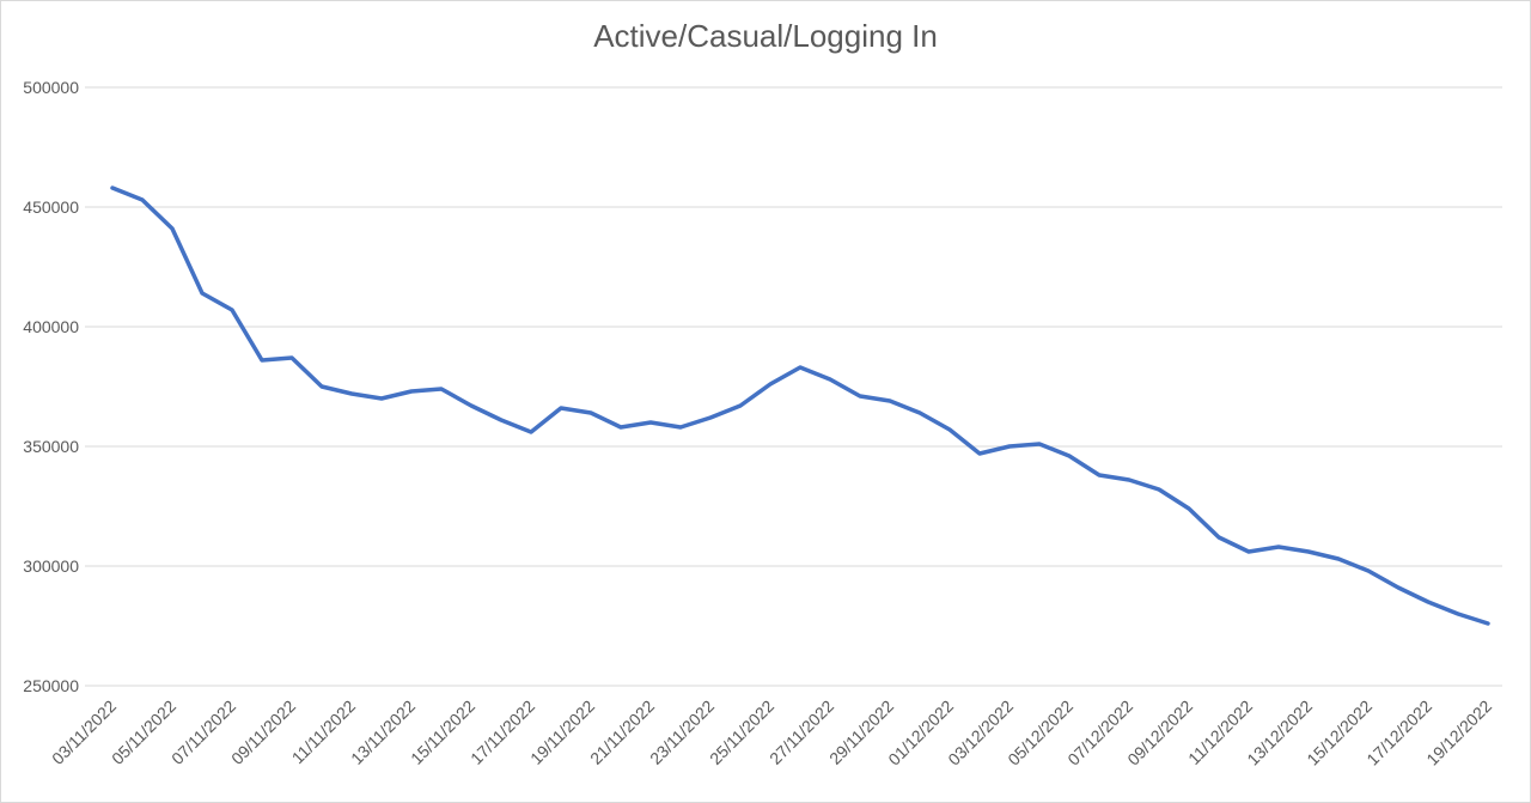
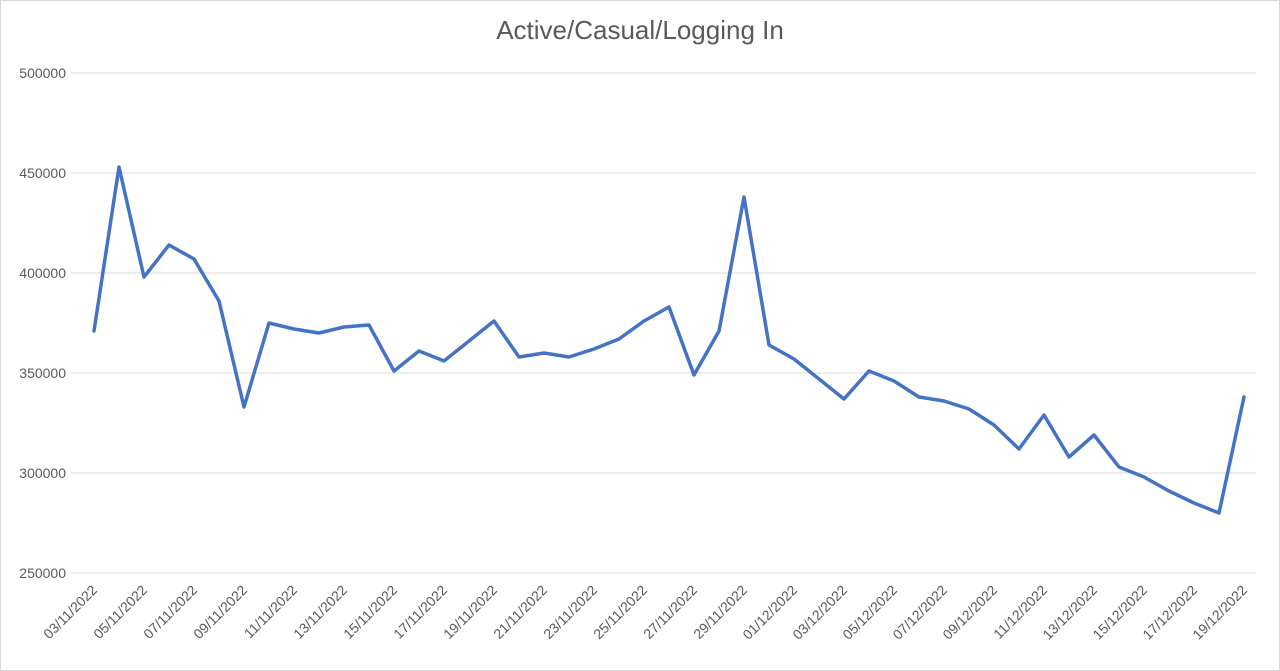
03/11/2022: 458000 -> 371000
05/11/2022: 441000 -> 398000
09/11/2022: 387000 -> 333000
15/11/2022: 367000 -> 351000
19/11/2022: 364000 -> 376000
27/11/2022: 378000 -> 349000
29/11/2022: 369000 -> 438000
03/12/2022: 350000 -> 337000
11/12/2022: 306000 -> 329000
13/12/2022: 306000 -> 319000
19/12/2022: 276000 -> 338000
